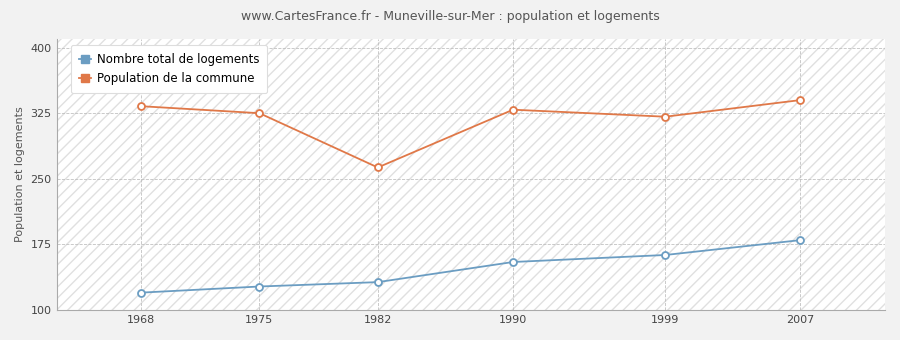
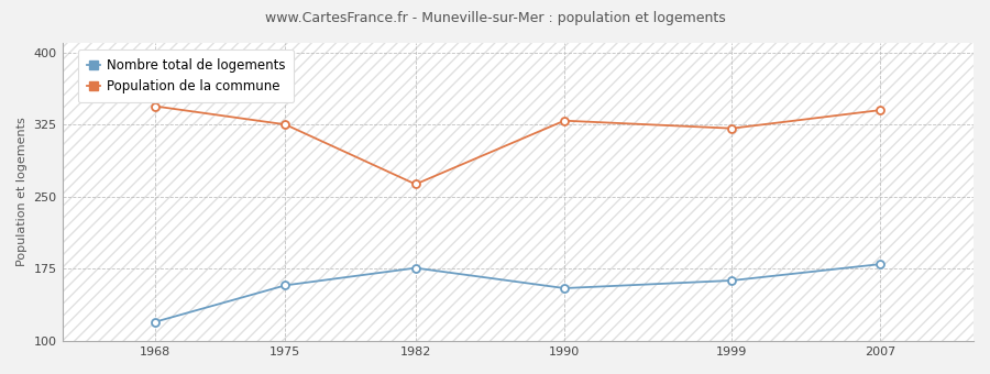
Population de la commune/1968: 333 -> 344
Nombre total de logements/1975: 127 -> 158
Nombre total de logements/1982: 132 -> 176
